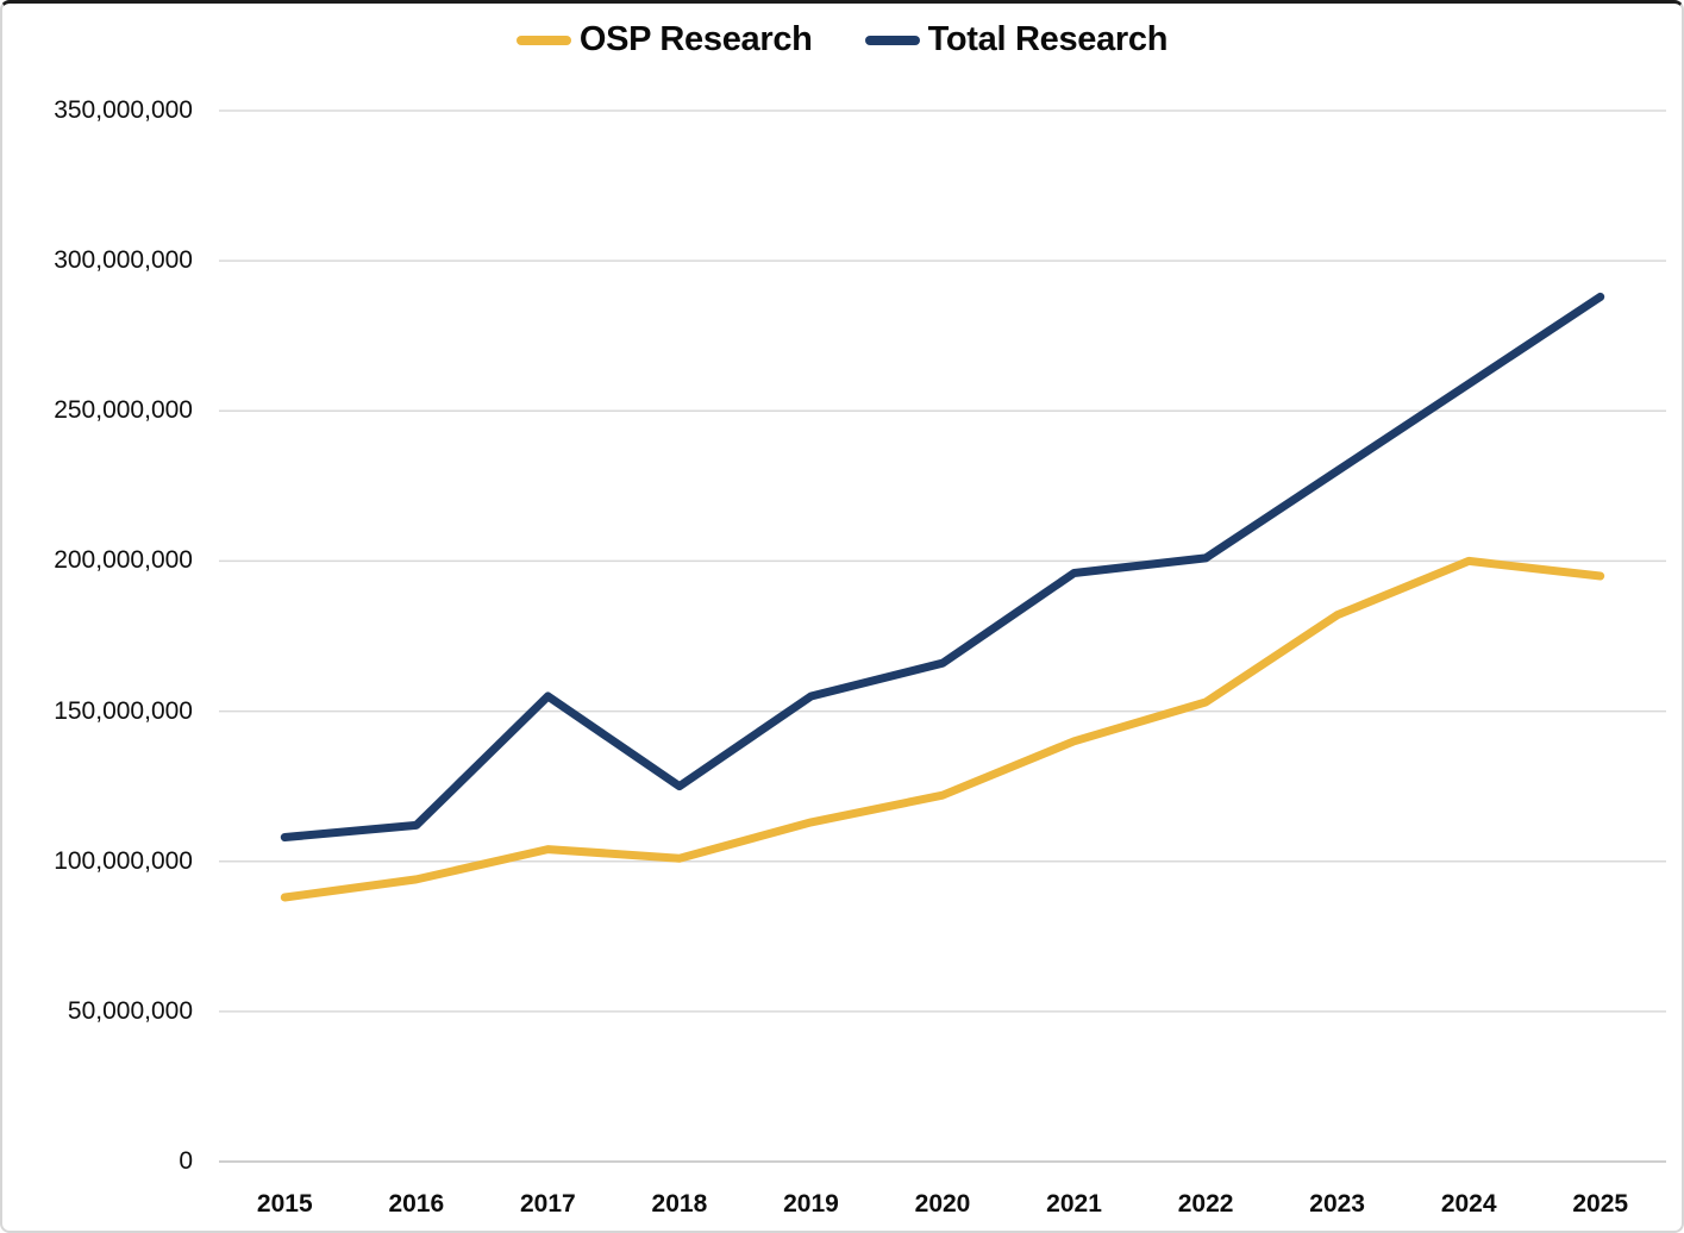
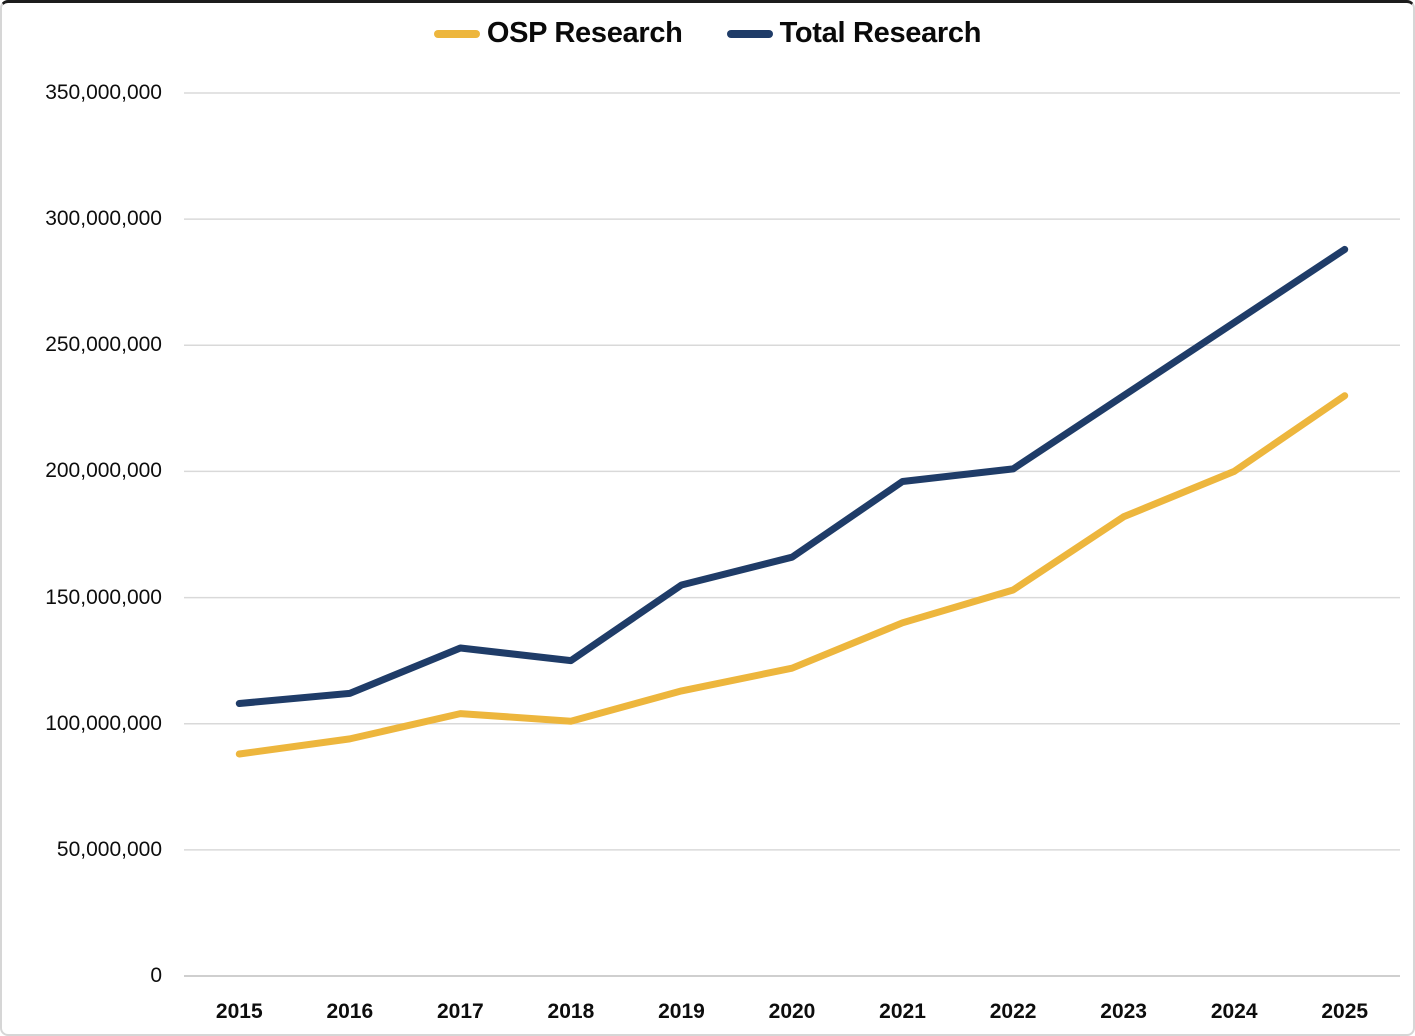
Total Research/2017: 155000000 -> 130000000
OSP Research/2025: 195000000 -> 230000000
